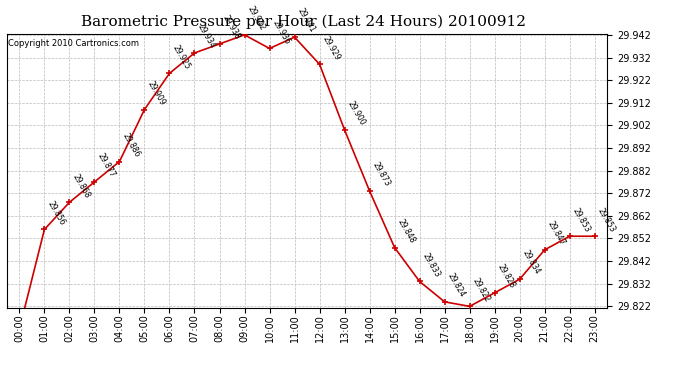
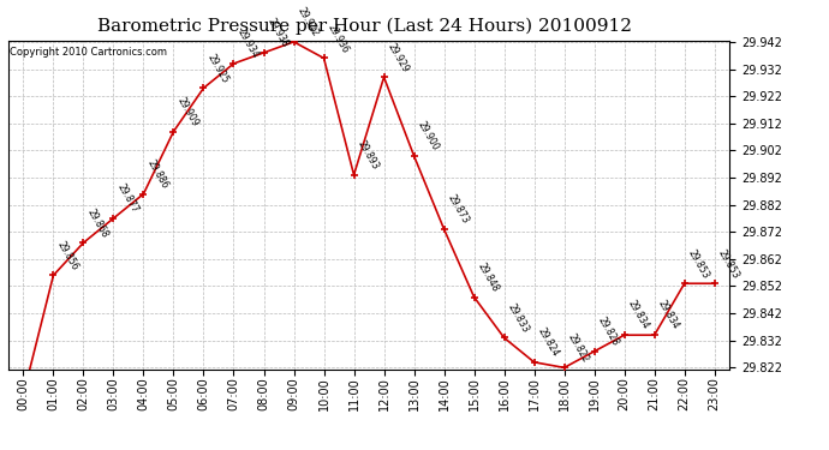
11:00: 29.941 -> 29.893
21:00: 29.847 -> 29.834
